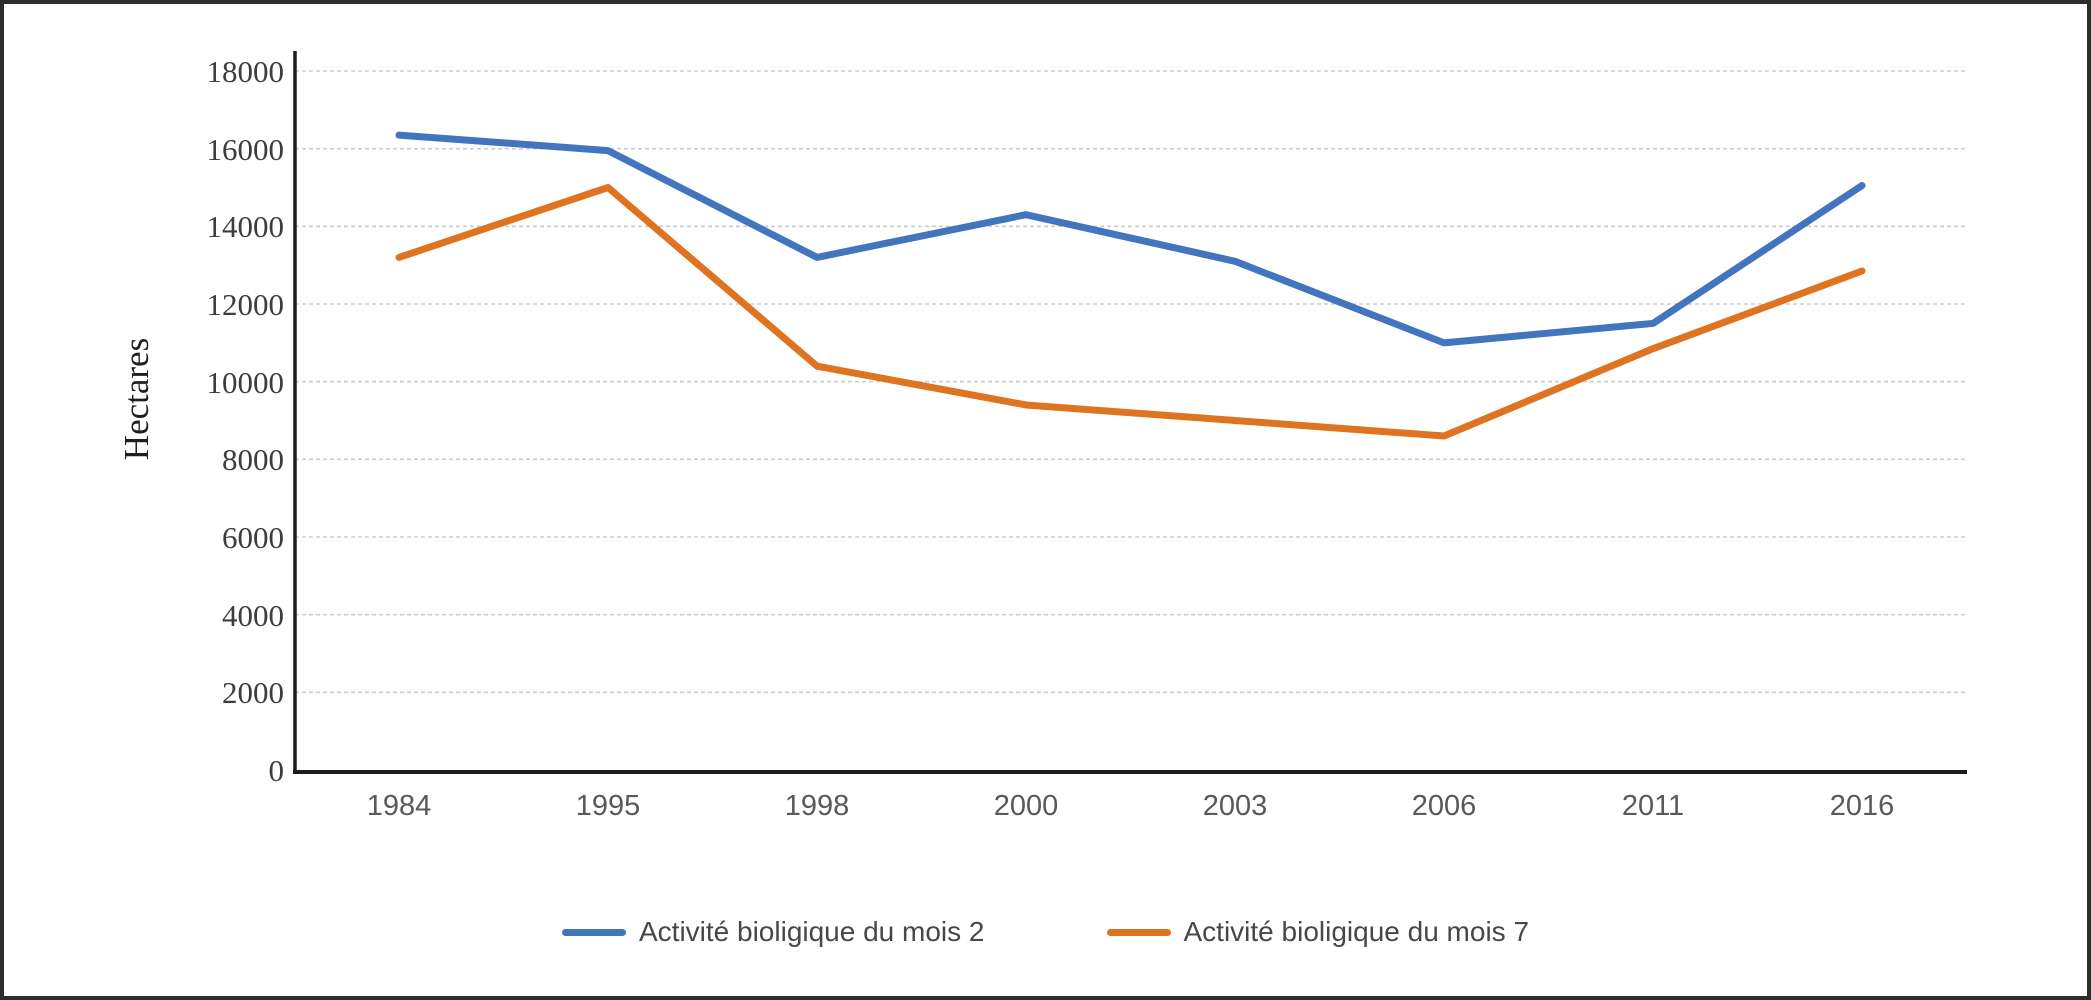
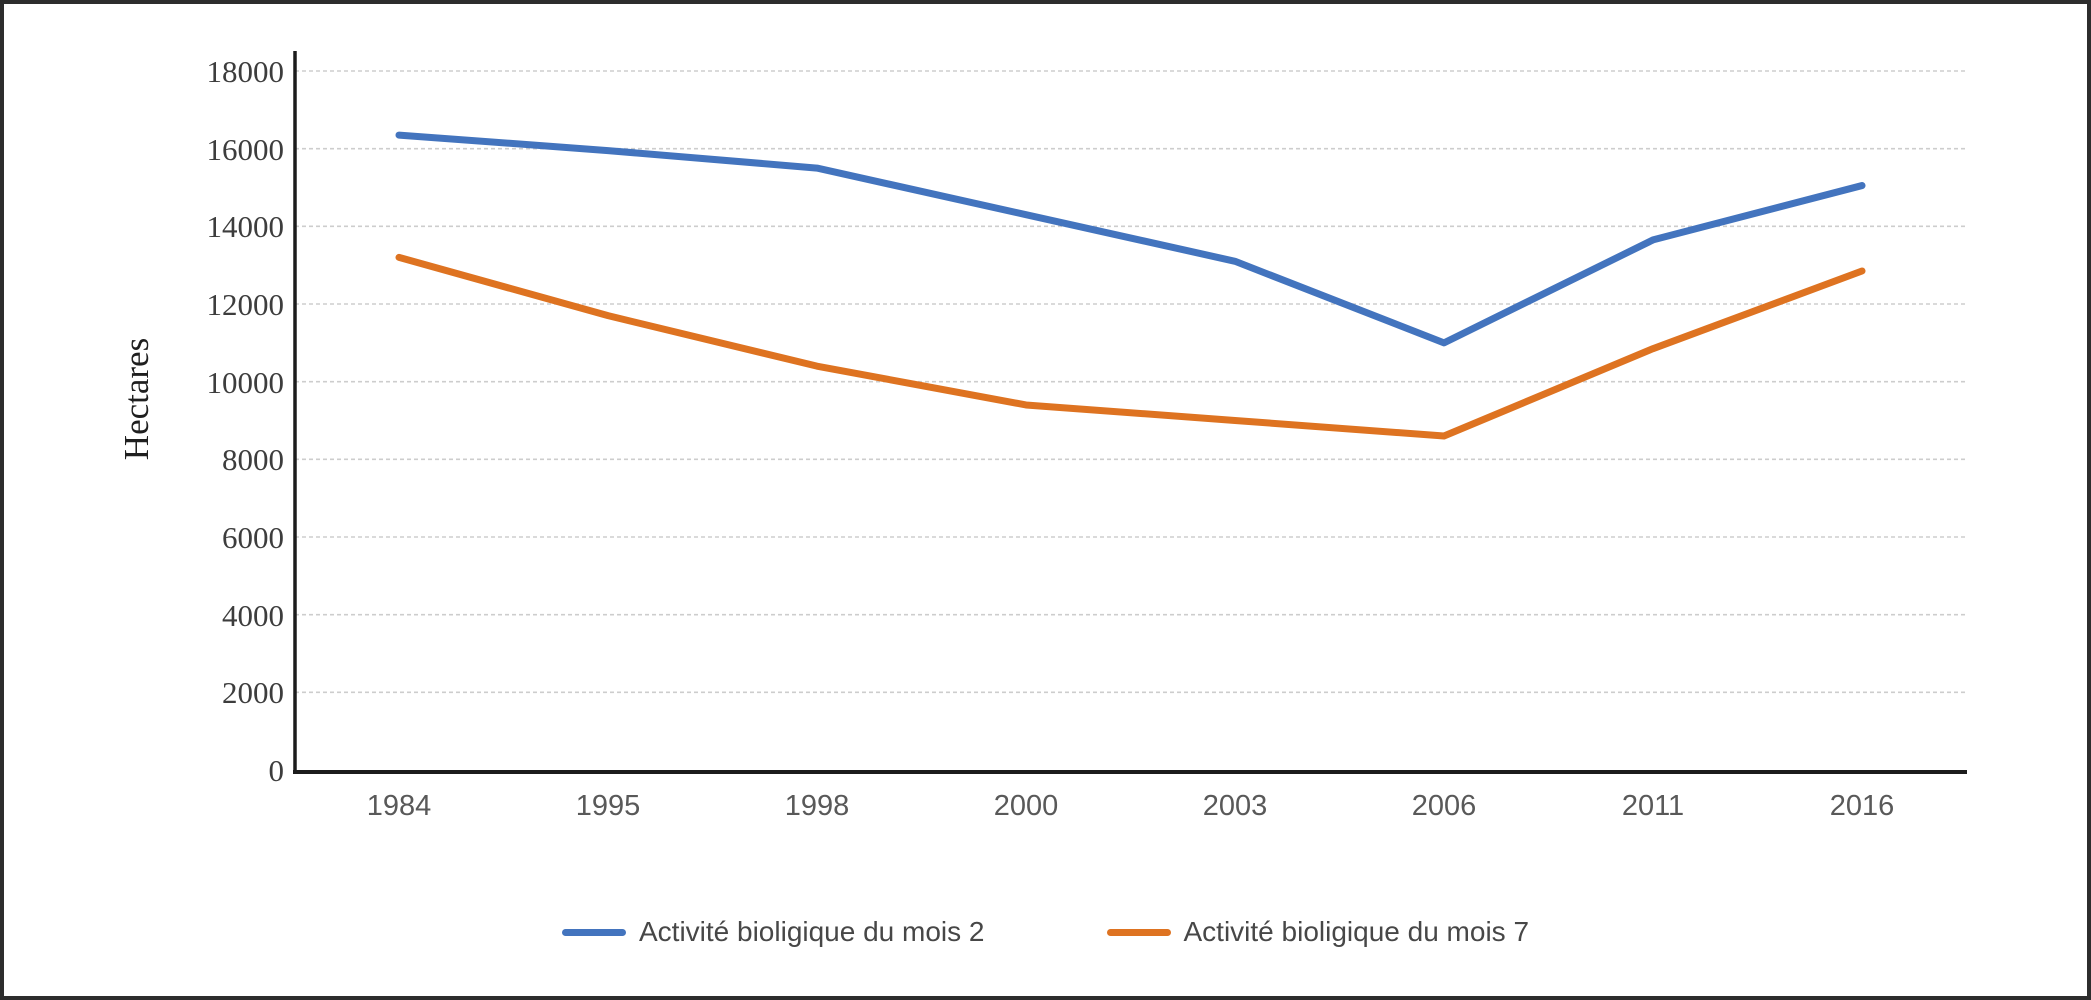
Activité bioligique du mois 7/1995: 15000 -> 11700
Activité bioligique du mois 2/1998: 13200 -> 15500
Activité bioligique du mois 2/2011: 11500 -> 13600
